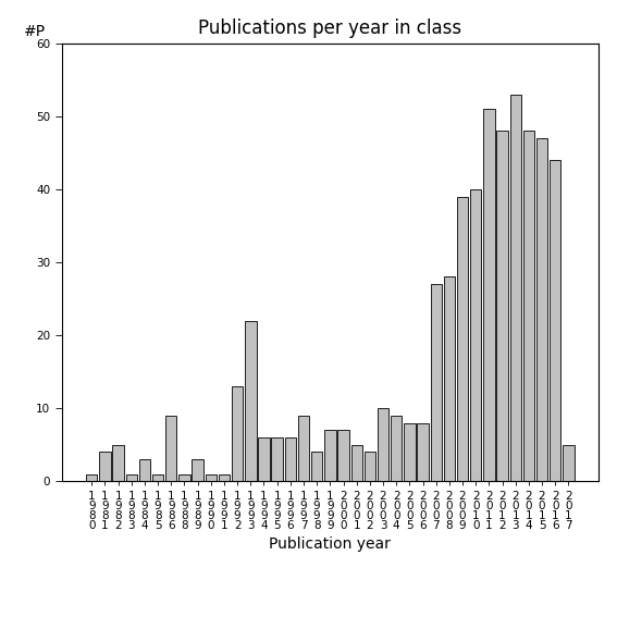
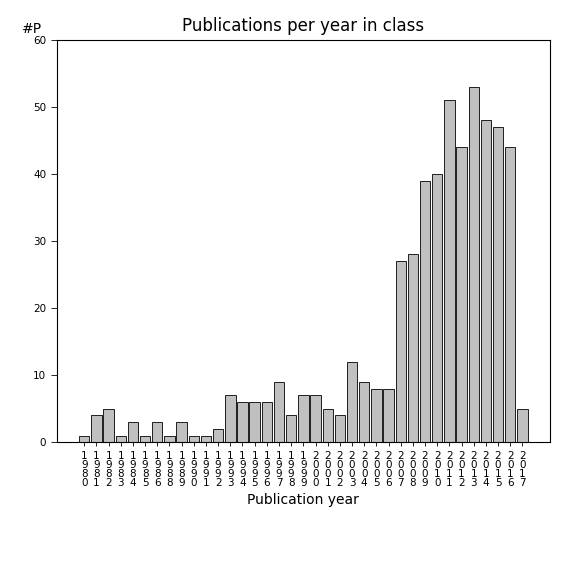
1 9 8 6: 9 -> 3
1 9 9 2: 13 -> 2
1 9 9 3: 22 -> 7
2 0 0 3: 10 -> 12
2 0 1 2: 48 -> 44
